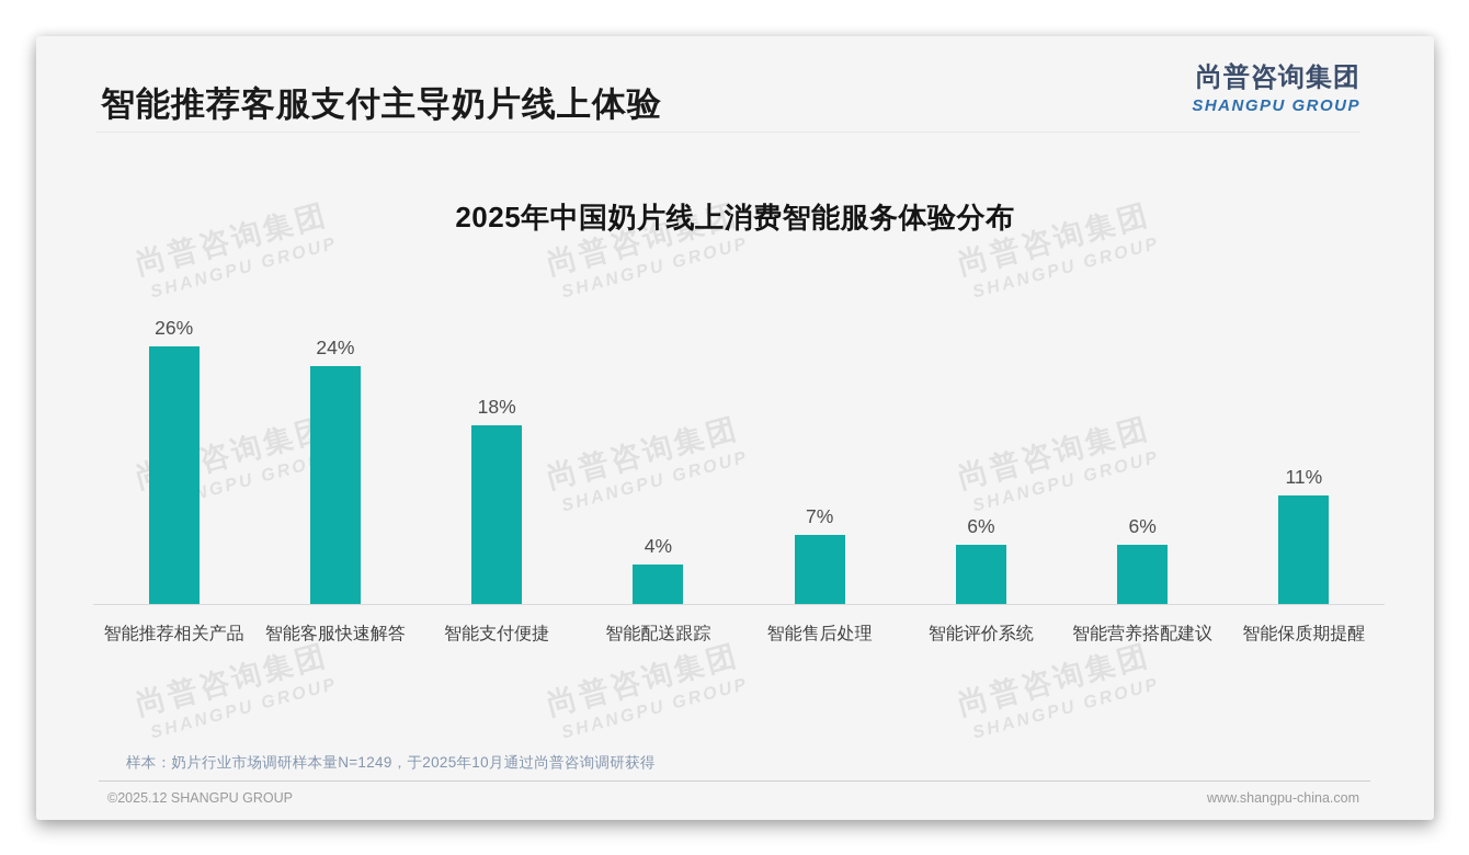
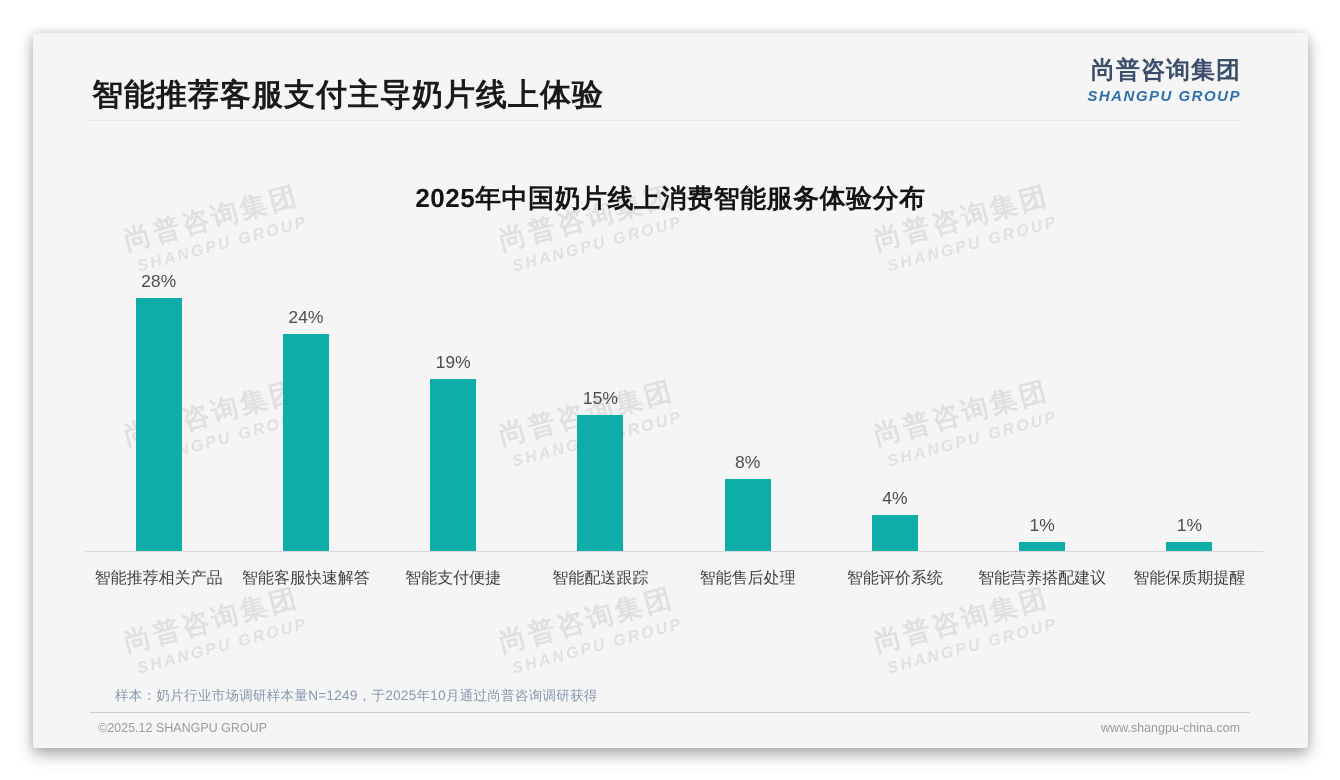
智能推荐相关产品: 26% -> 28%
智能支付便捷: 18% -> 19%
智能配送跟踪: 4% -> 15%
智能售后处理: 7% -> 8%
智能评价系统: 6% -> 4%
智能营养搭配建议: 6% -> 1%
智能保质期提醒: 11% -> 1%
